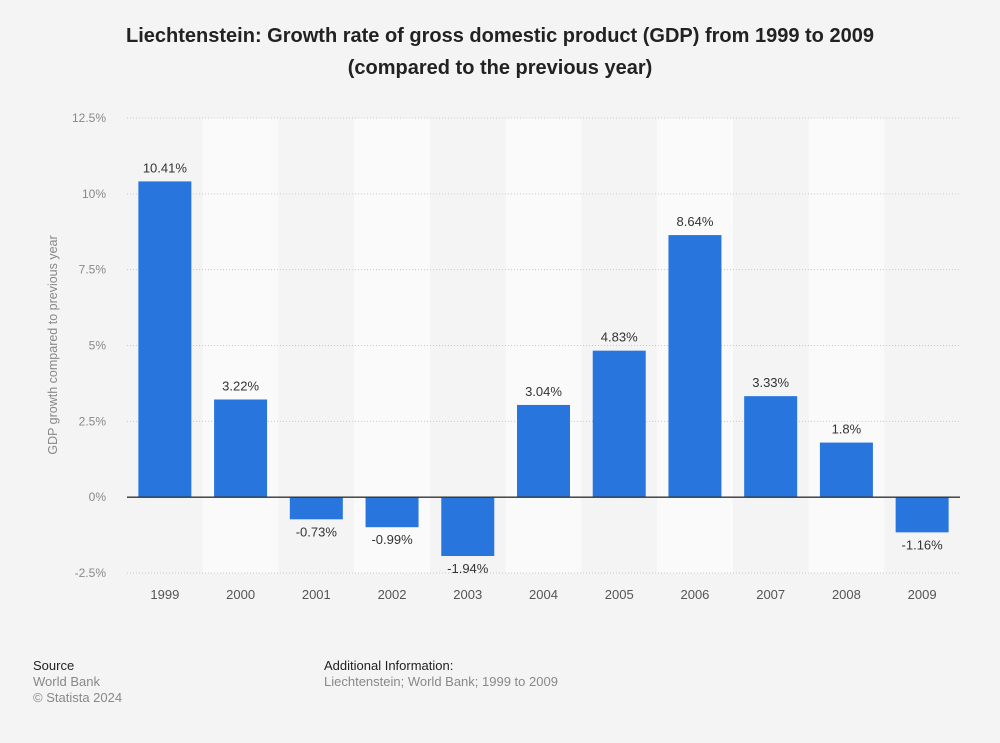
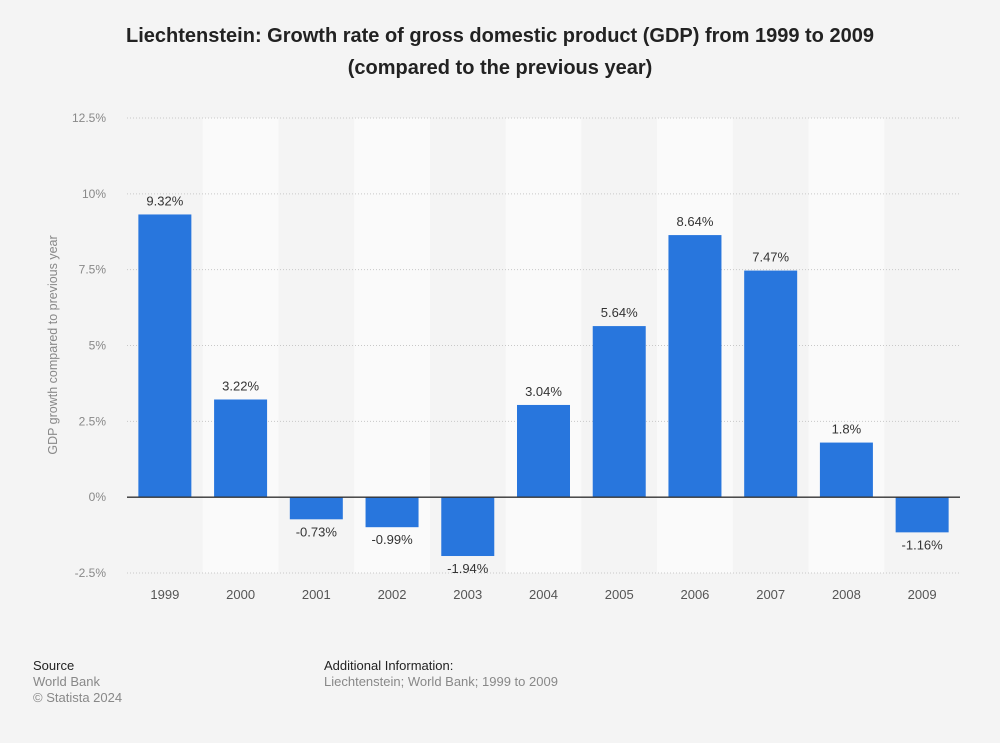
1999: 10.41% -> 9.32%
2005: 4.83% -> 5.64%
2007: 3.33% -> 7.47%
